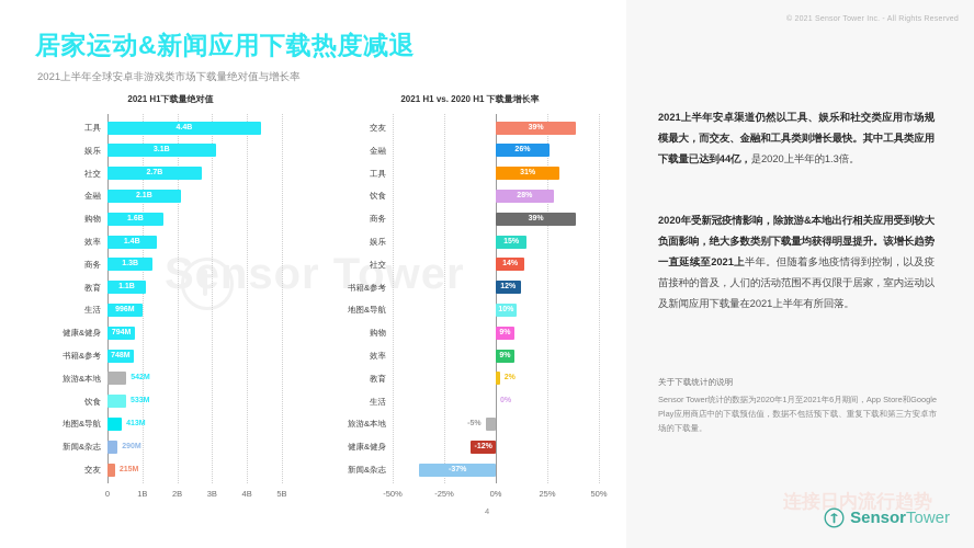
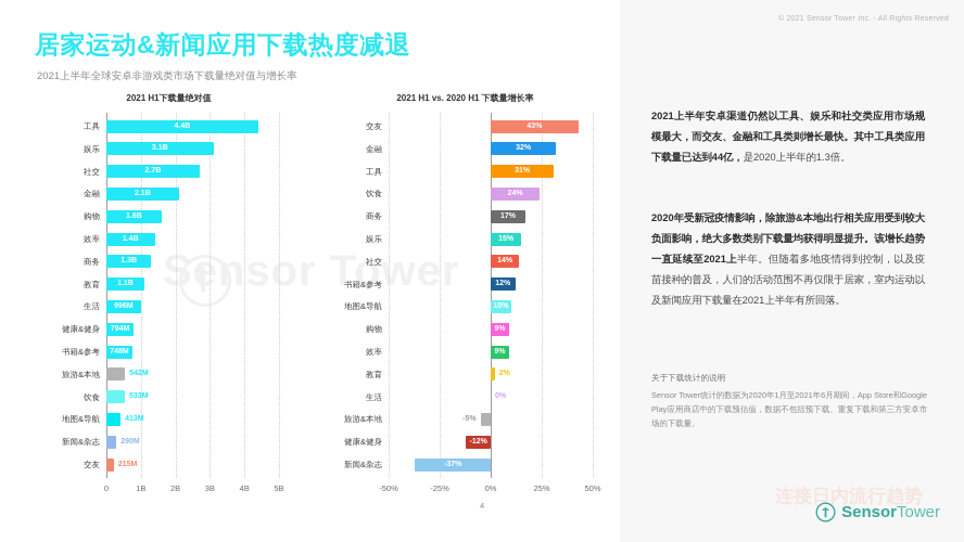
2021 H1 vs. 2020 H1 下载量增长率/交友: 39% -> 43%
2021 H1 vs. 2020 H1 下载量增长率/金融: 26% -> 32%
2021 H1 vs. 2020 H1 下载量增长率/饮食: 28% -> 24%
2021 H1 vs. 2020 H1 下载量增长率/商务: 39% -> 17%
